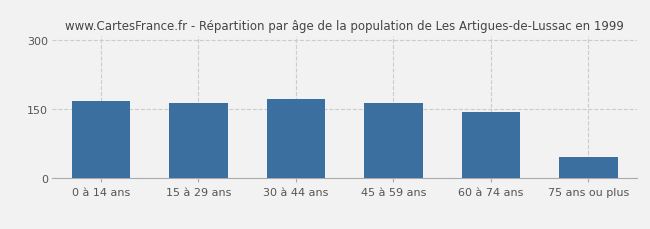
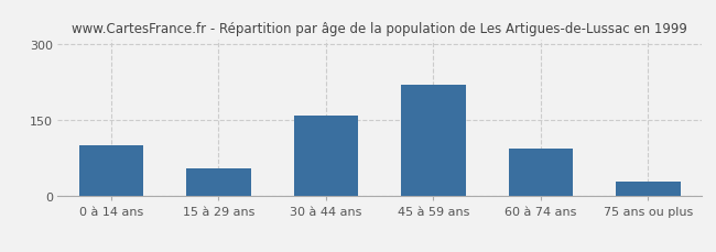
0 à 14 ans: 168 -> 100
15 à 29 ans: 163 -> 55
30 à 44 ans: 172 -> 160
45 à 59 ans: 165 -> 220
60 à 74 ans: 144 -> 95
75 ans ou plus: 46 -> 30
